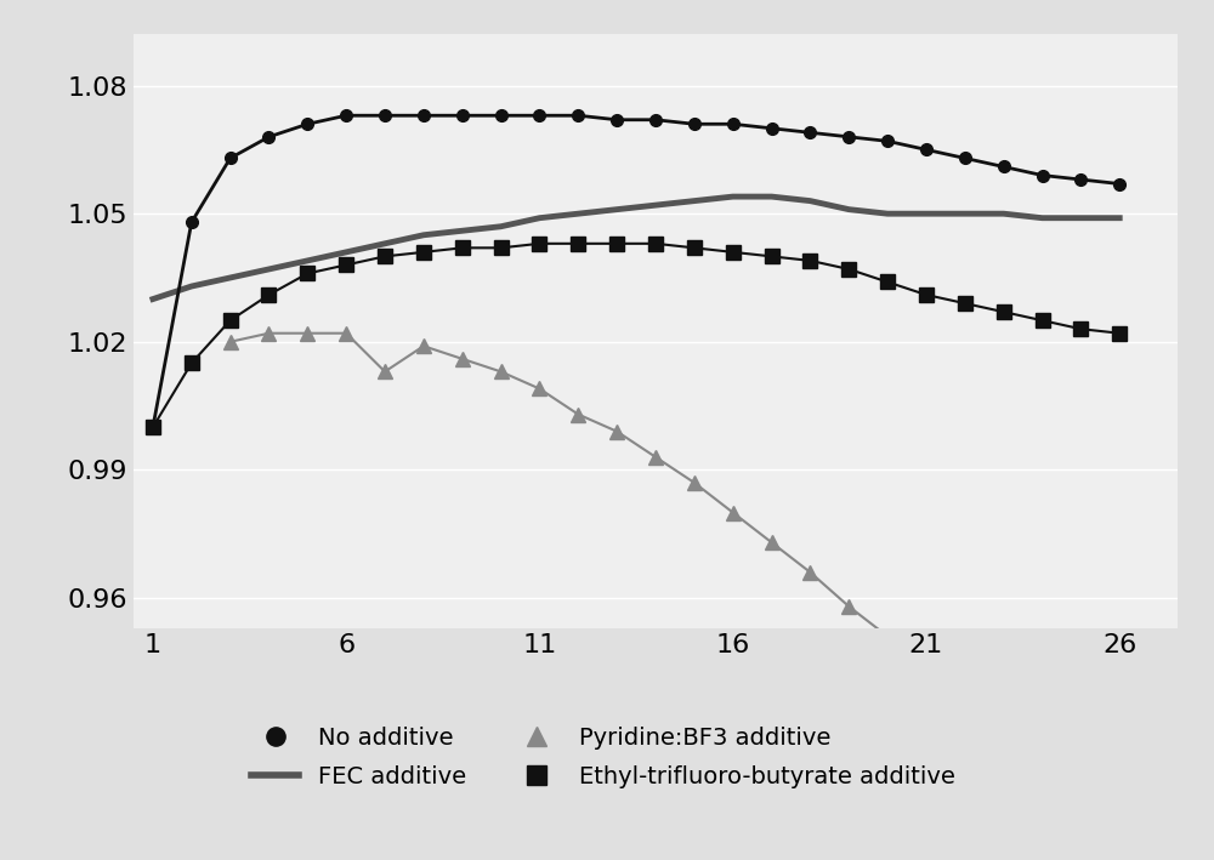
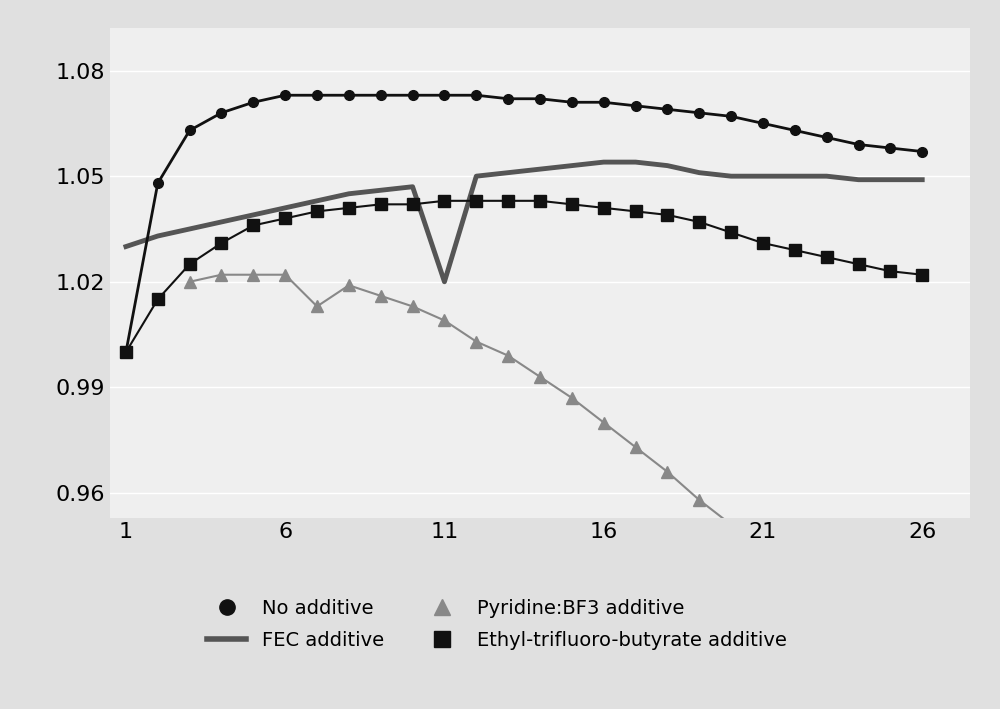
FEC additive/11: 1.049 -> 1.020
